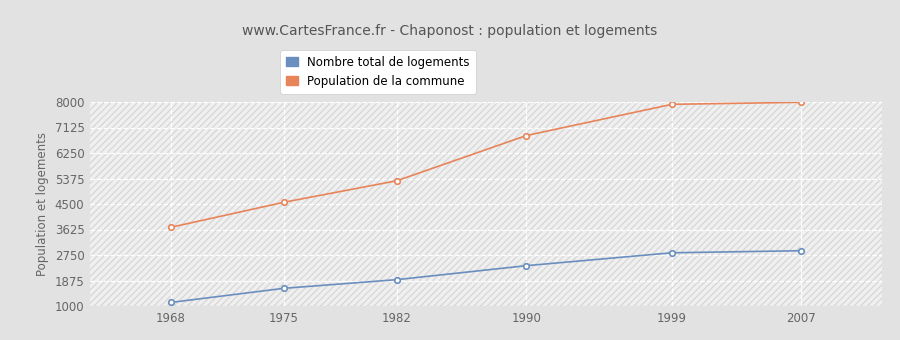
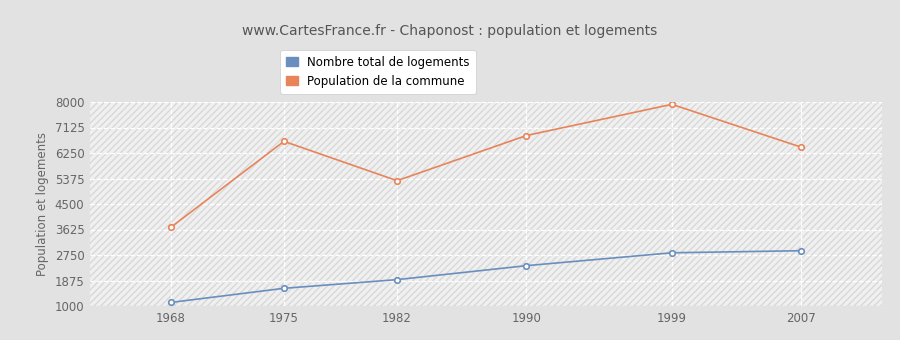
Population de la commune/1975: 4560 -> 6650
Population de la commune/2007: 7990 -> 6450
